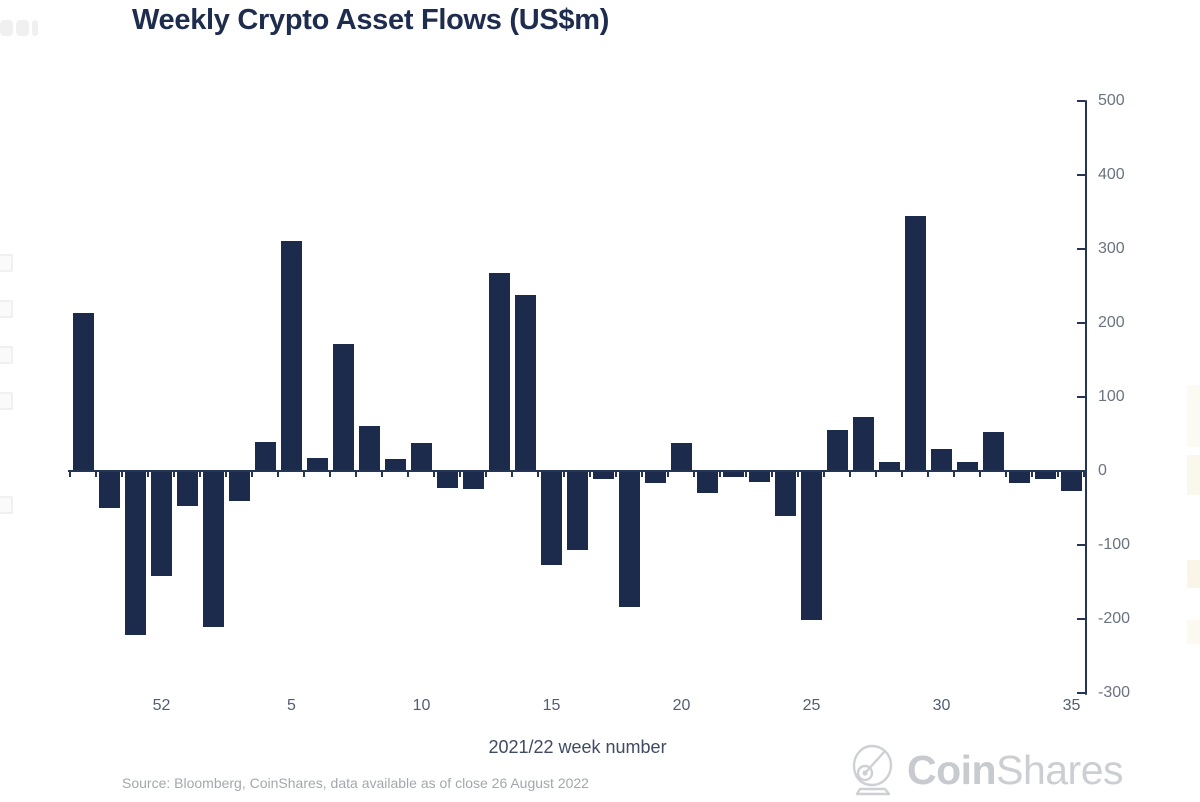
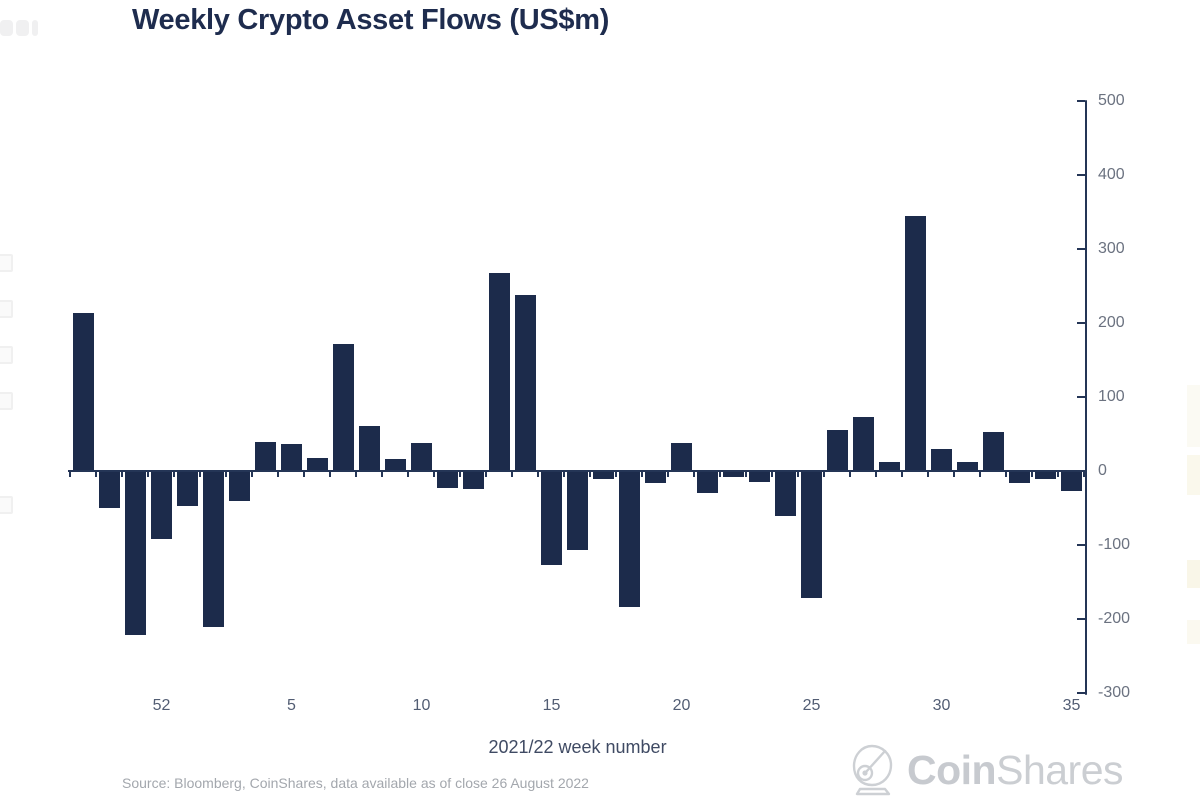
52: -140 -> -90
5: 310 -> 40
25: -200 -> -170
